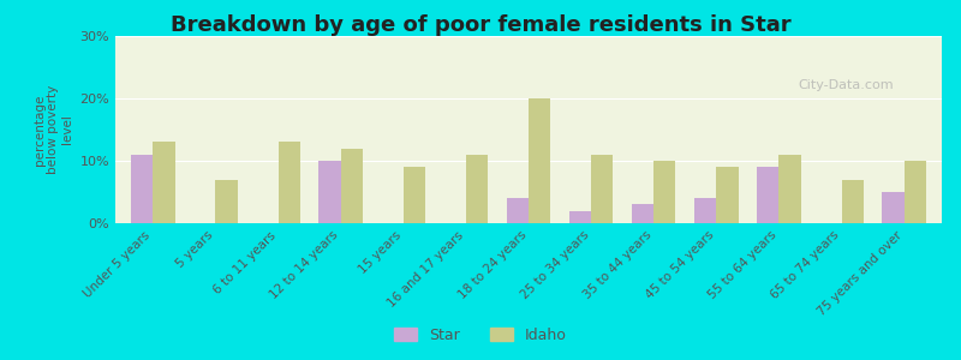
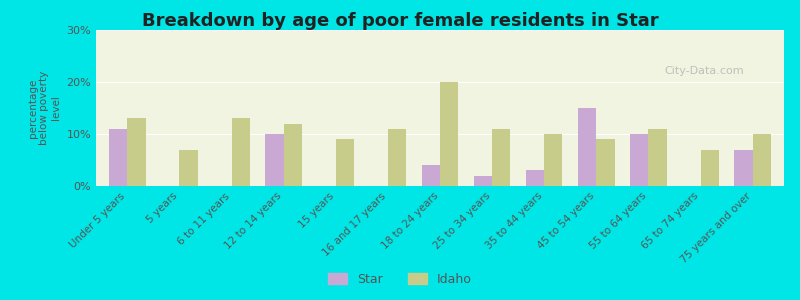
Star/45 to 54 years: 4% -> 15%
Star/55 to 64 years: 9% -> 10%
Star/75 years and over: 5% -> 7%
